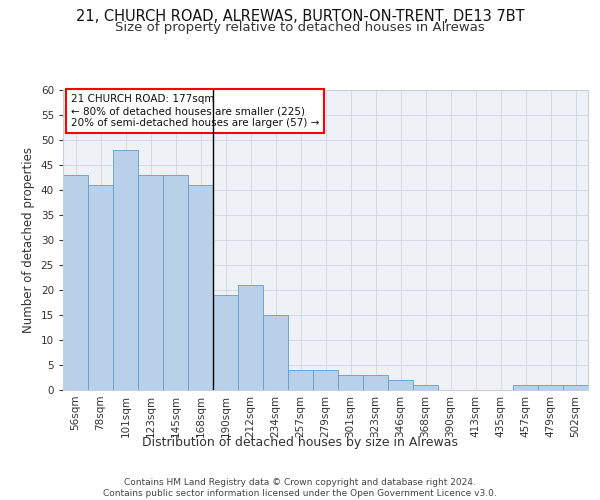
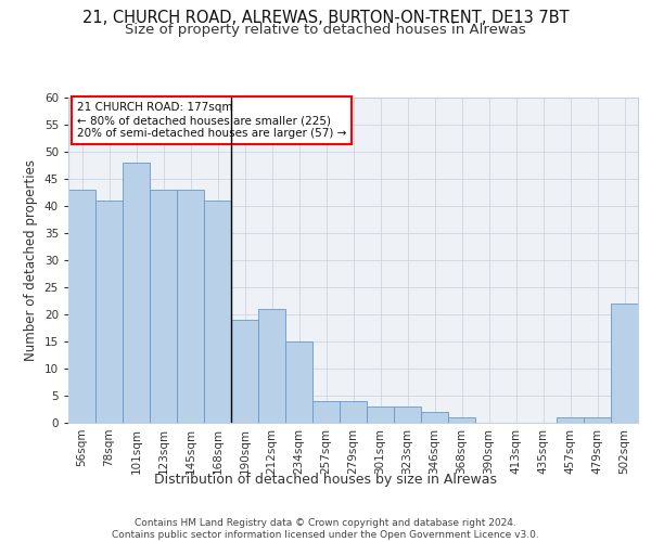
502sqm: 1 -> 22
